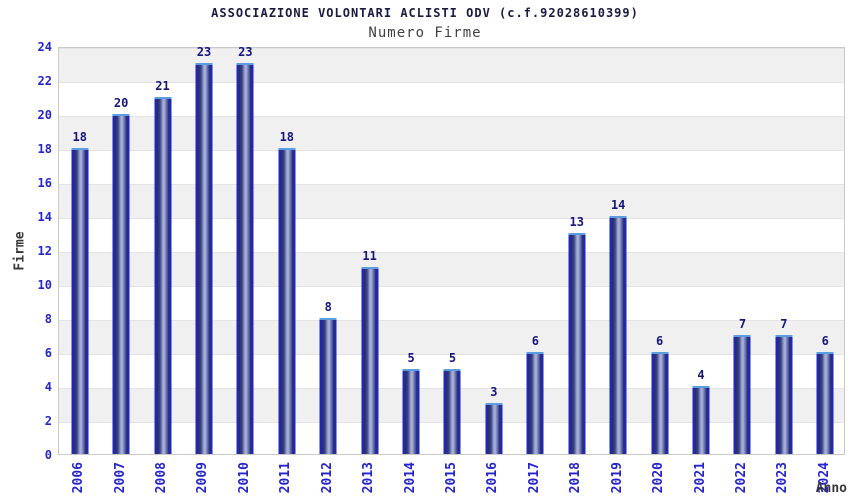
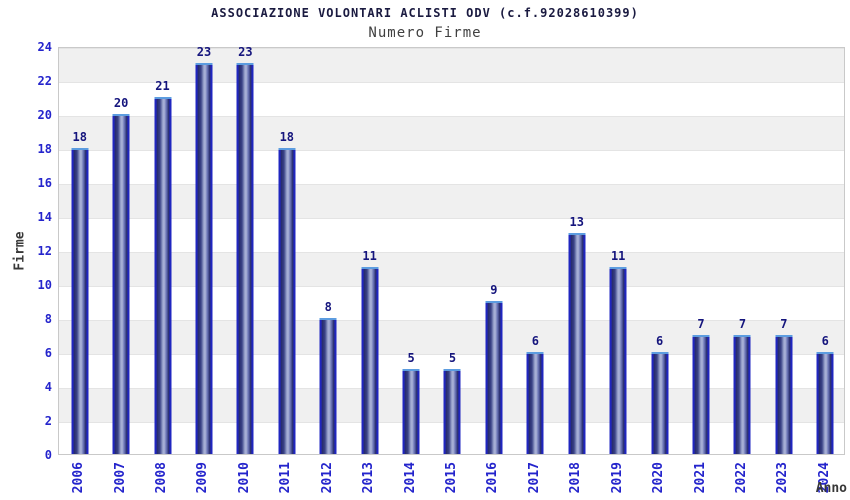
2016: 3 -> 9
2019: 14 -> 11
2021: 4 -> 7
